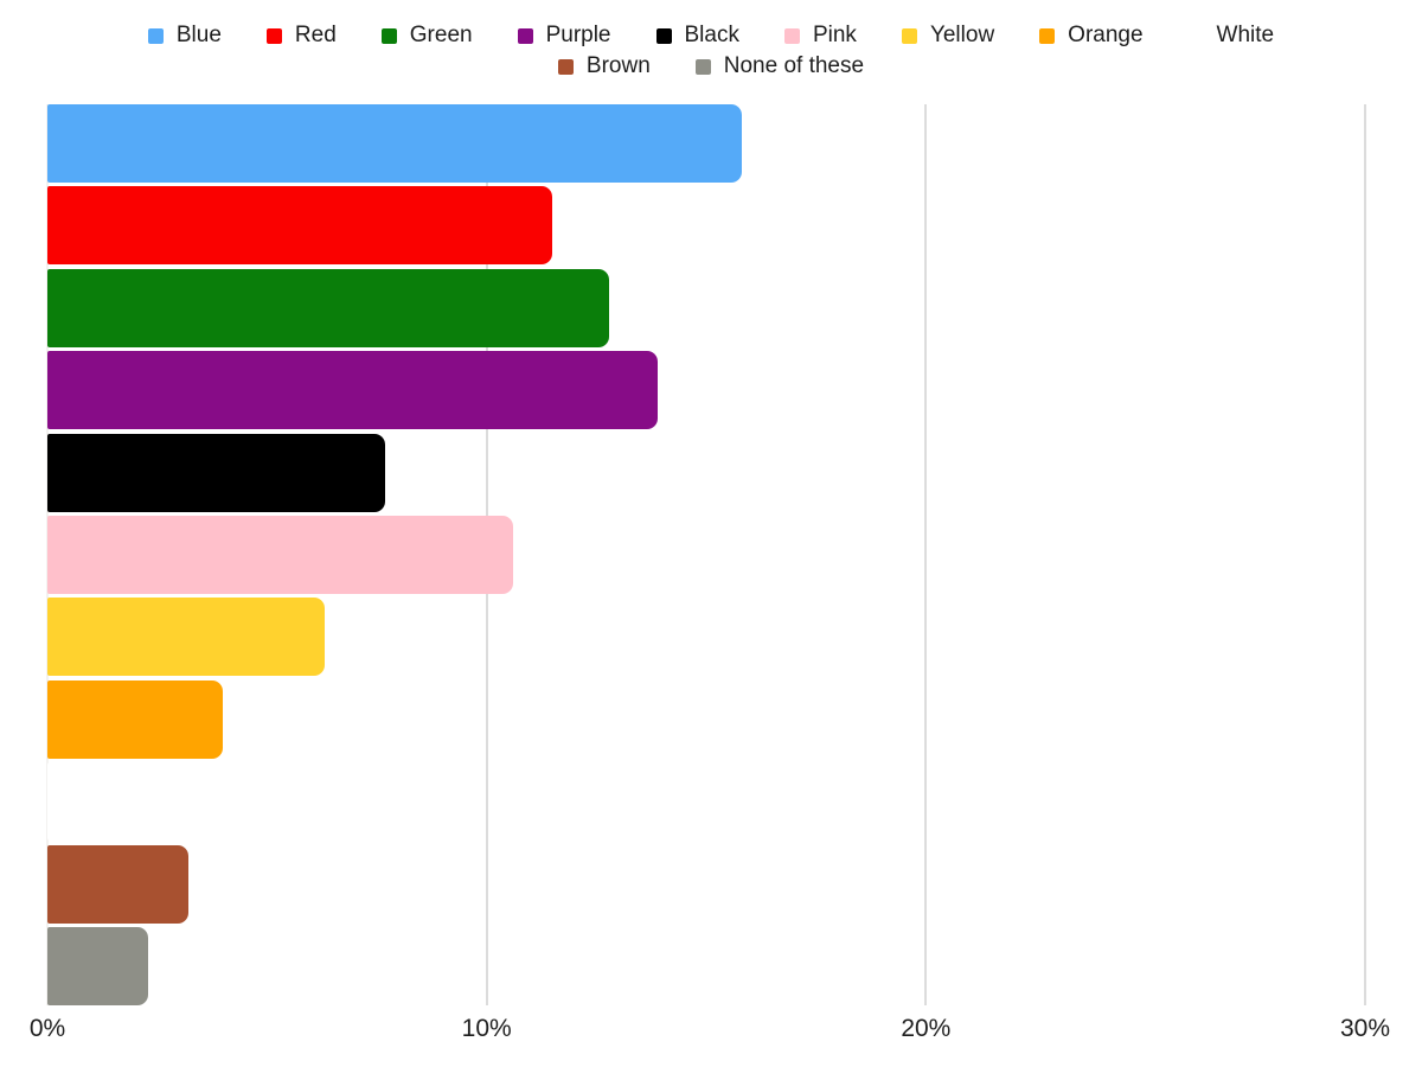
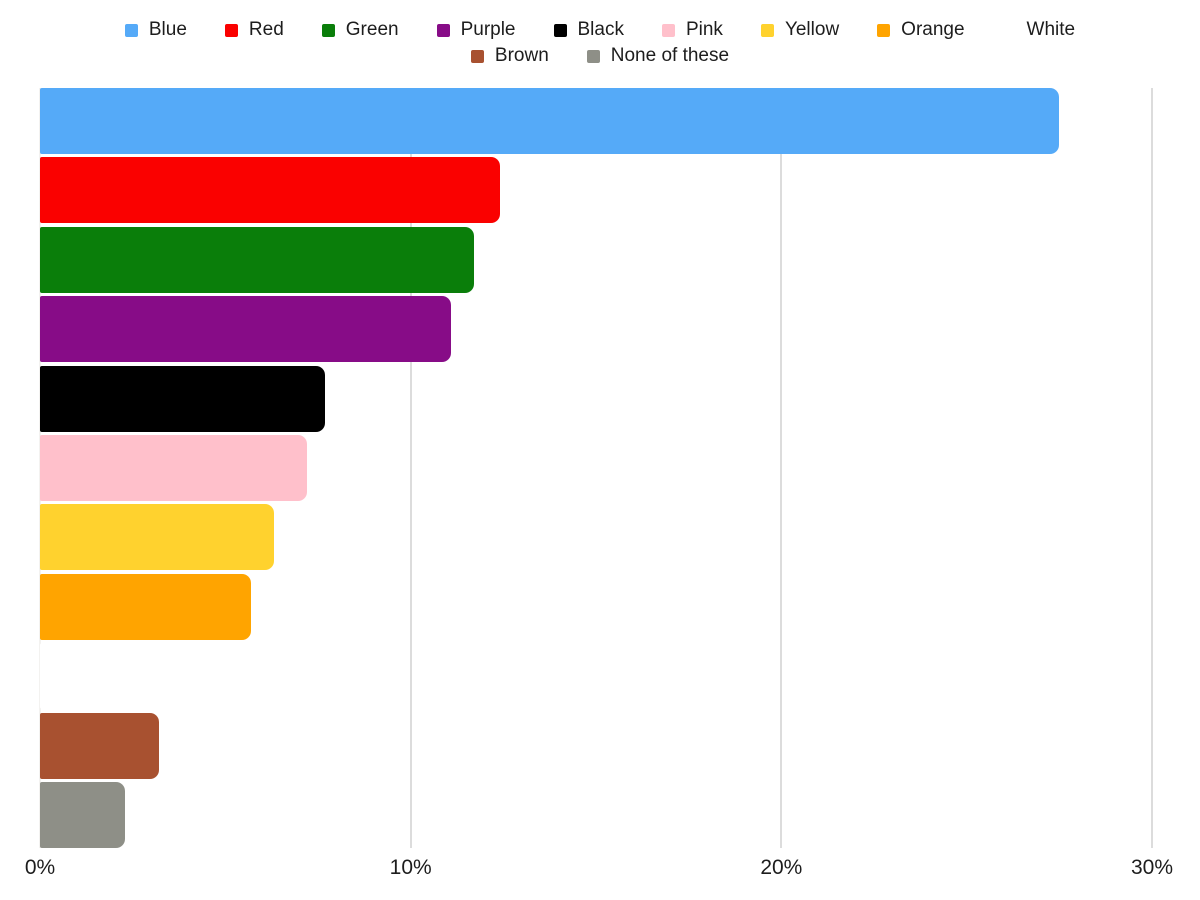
Blue: 15.8% -> 27.5%
Red: 11.5% -> 12.4%
Green: 12.8% -> 11.7%
Purple: 13.9% -> 11.1%
Pink: 10.6% -> 7.2%
Orange: 4.0% -> 5.7%
